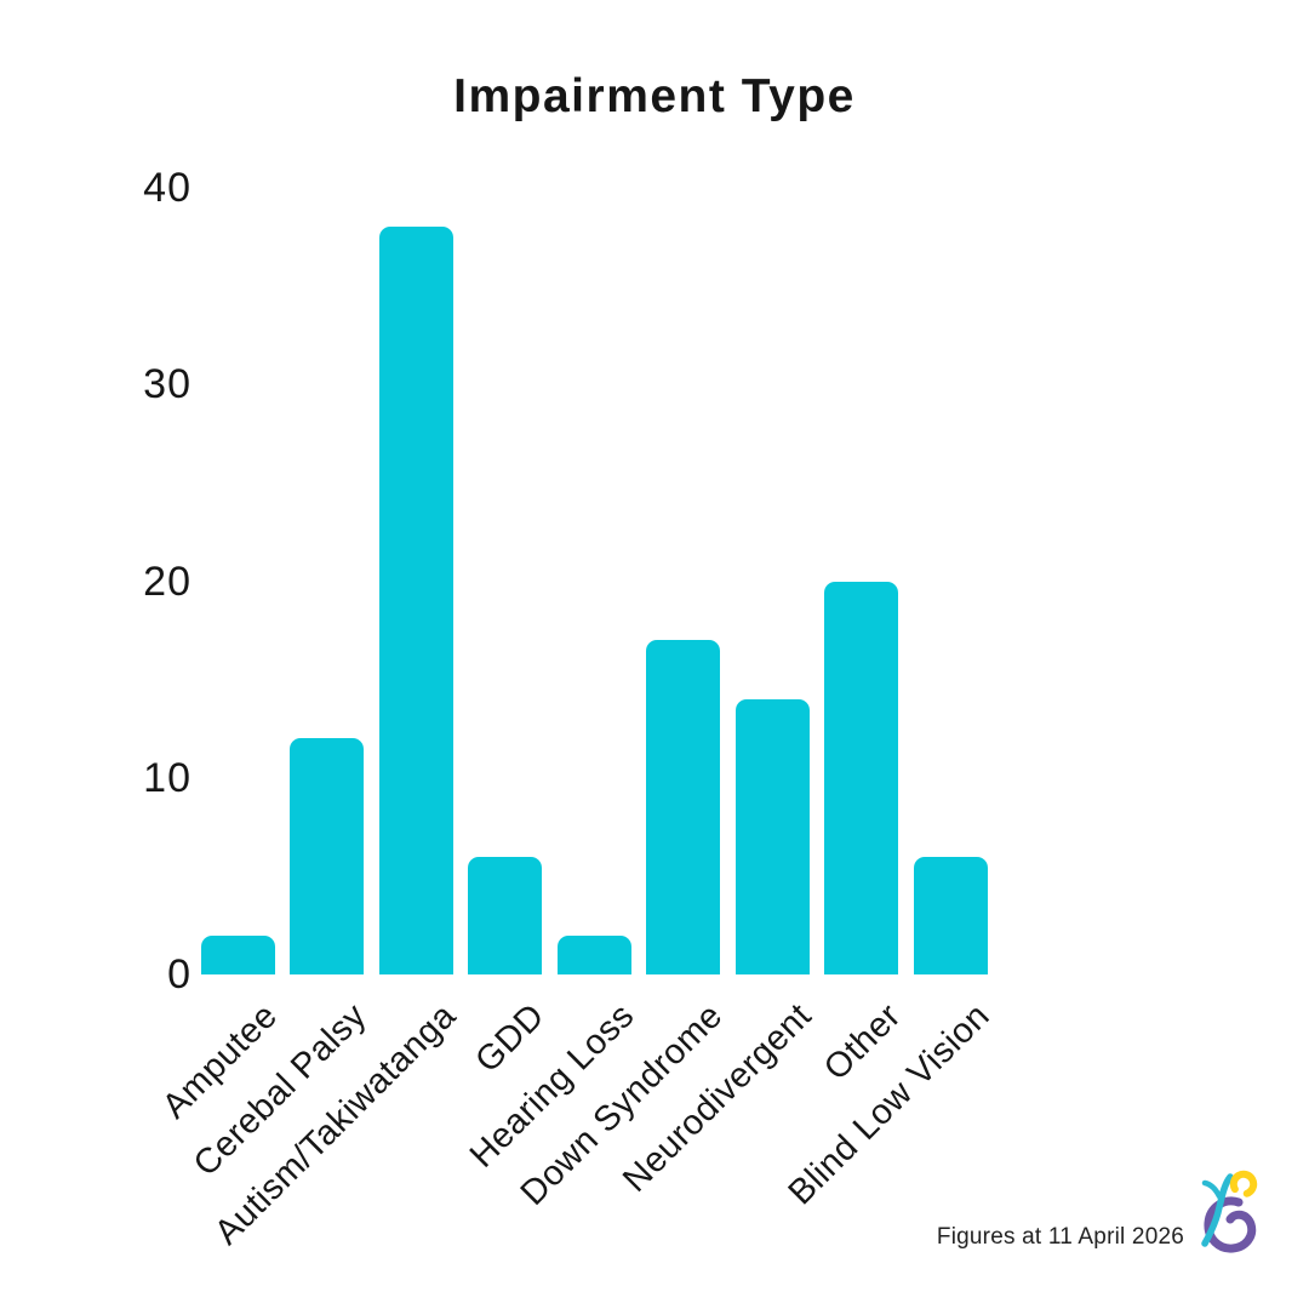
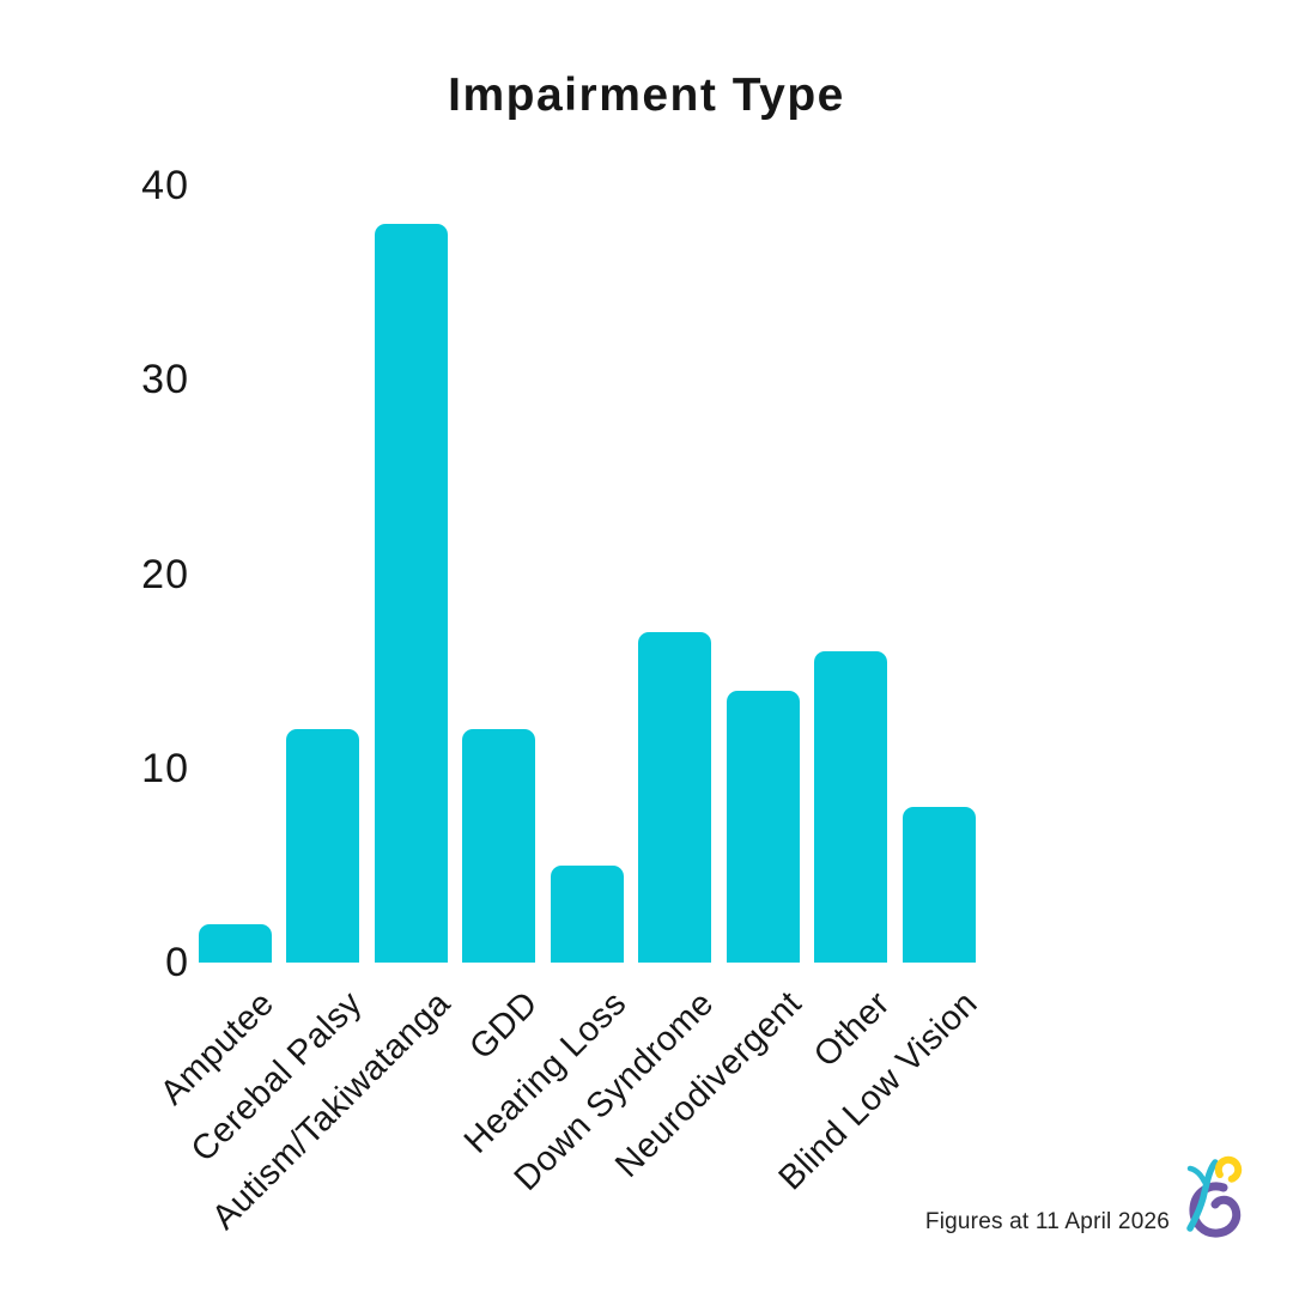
GDD: 6 -> 12
Hearing Loss: 2 -> 5
Other: 20 -> 16
Blind Low Vision: 6 -> 8
